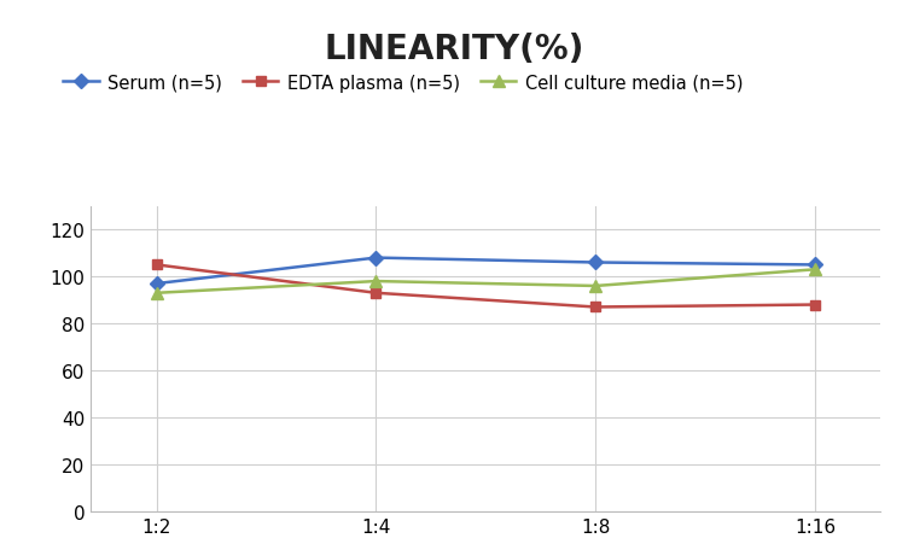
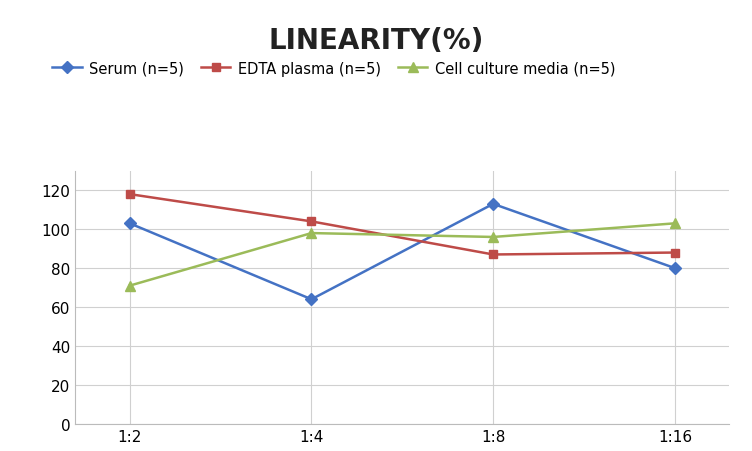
Serum (n=5)/1:2: 97 -> 103
EDTA plasma (n=5)/1:2: 105 -> 118
Cell culture media (n=5)/1:2: 93 -> 71
Serum (n=5)/1:4: 108 -> 64
EDTA plasma (n=5)/1:4: 93 -> 104
Serum (n=5)/1:8: 106 -> 113
Serum (n=5)/1:16: 105 -> 80
